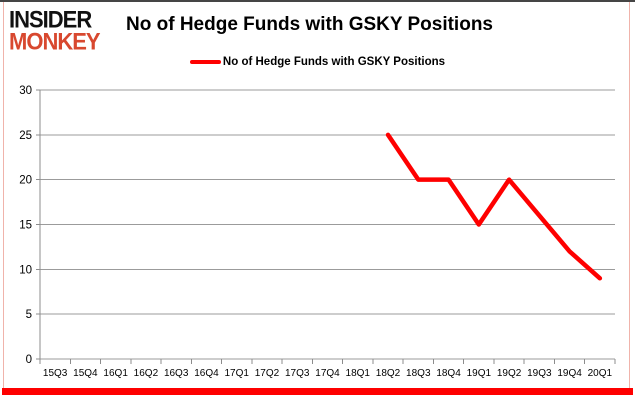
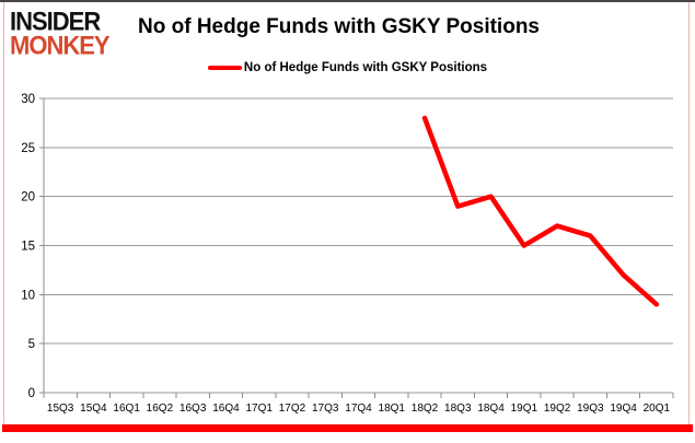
18Q2: 25 -> 28
18Q3: 20 -> 19
19Q2: 20 -> 17
